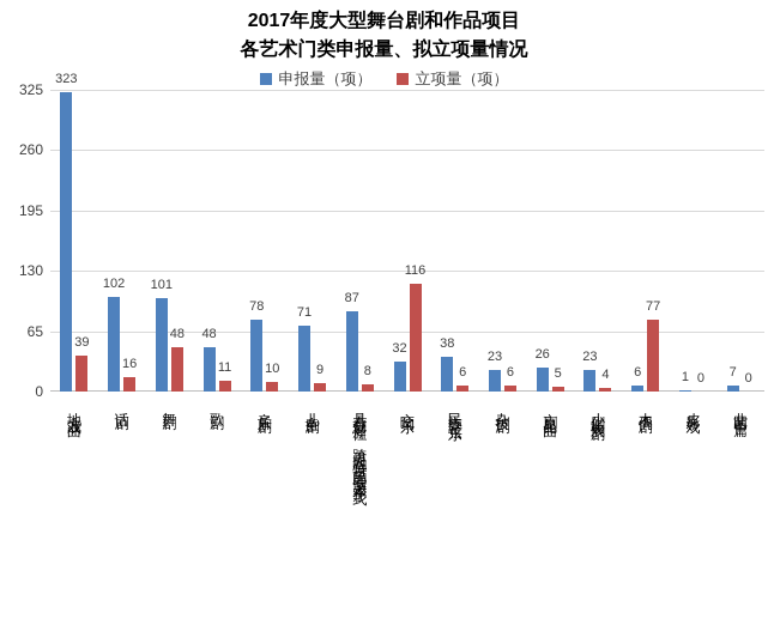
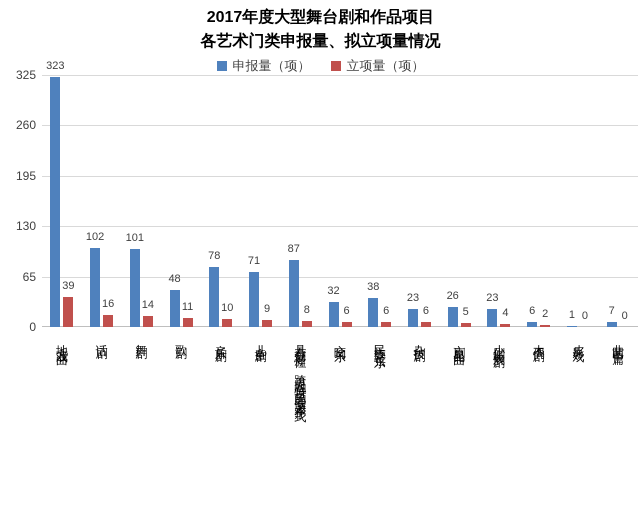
立项量（项）/舞剧: 48 -> 14
立项量（项）/交响乐: 116 -> 6
立项量（项）/木偶剧: 77 -> 2
